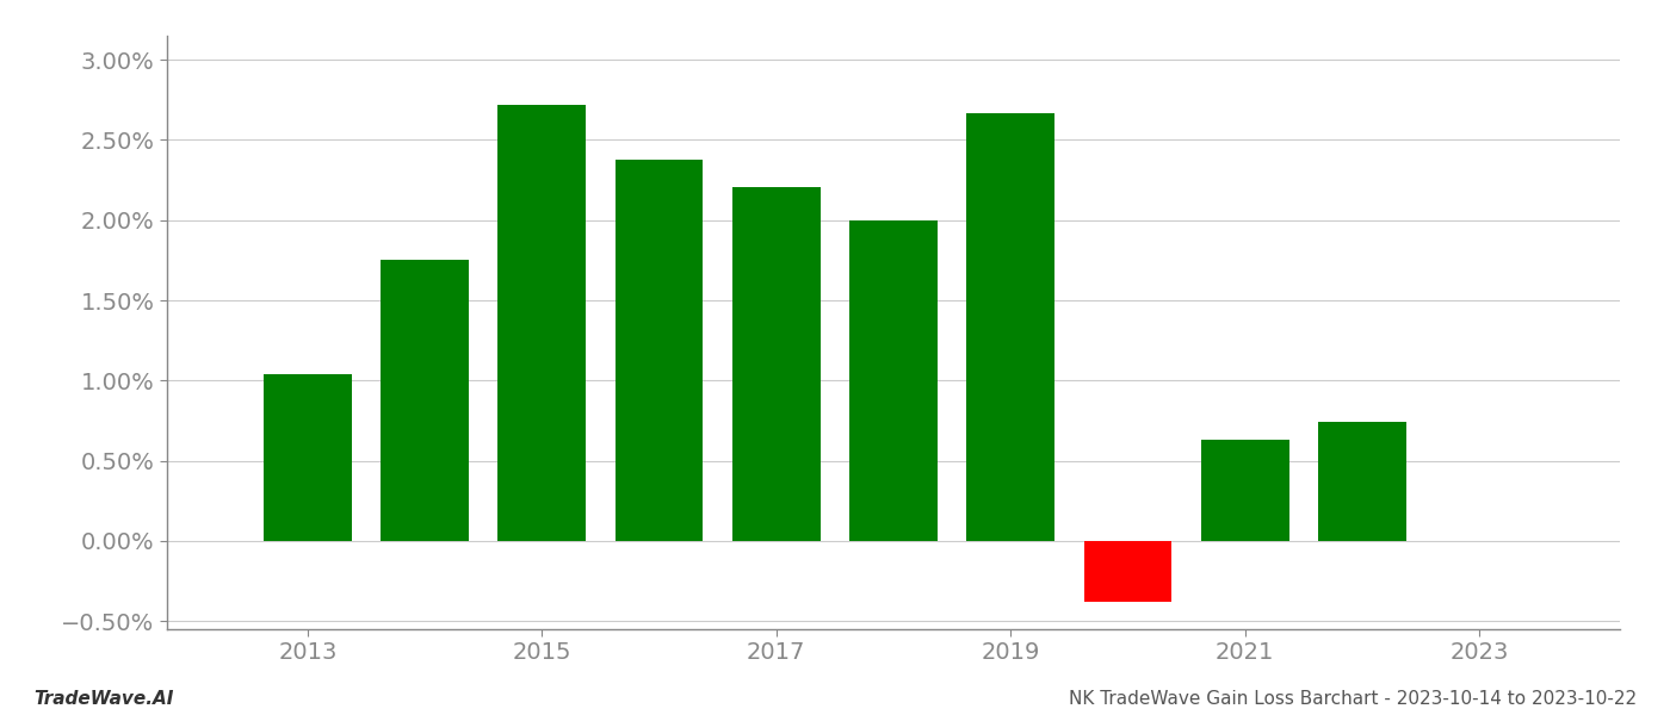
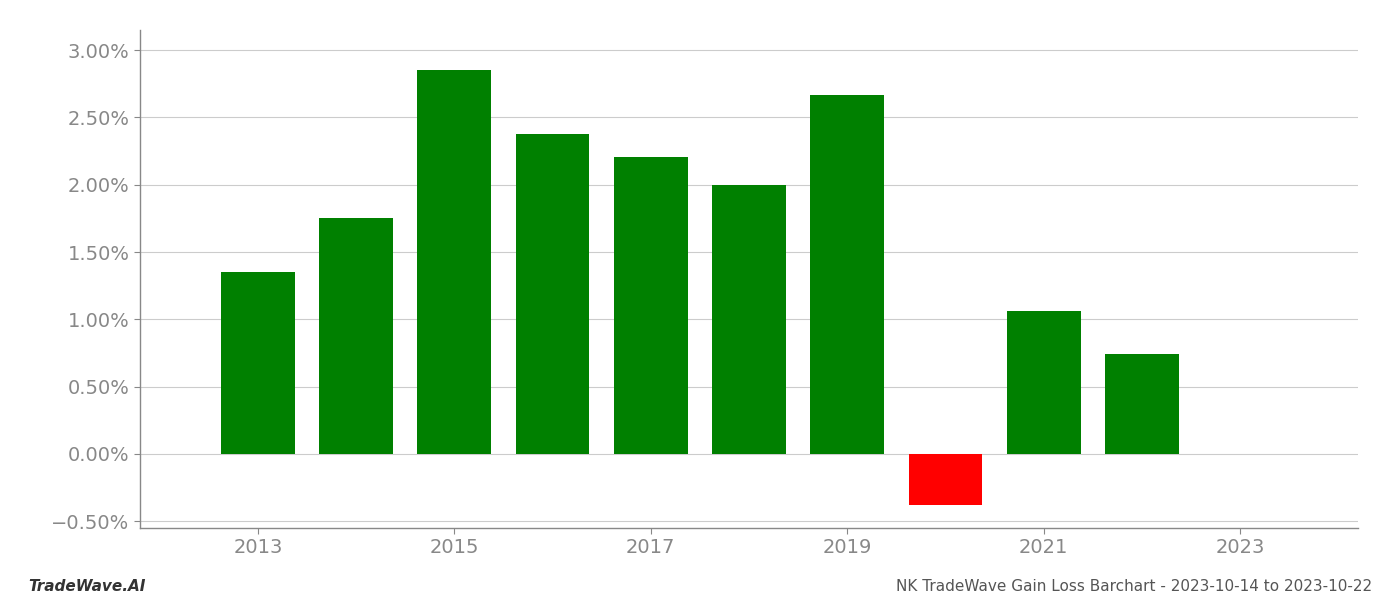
2013: 1.04% -> 1.35%
2015: 2.72% -> 2.85%
2021: 0.63% -> 1.06%
